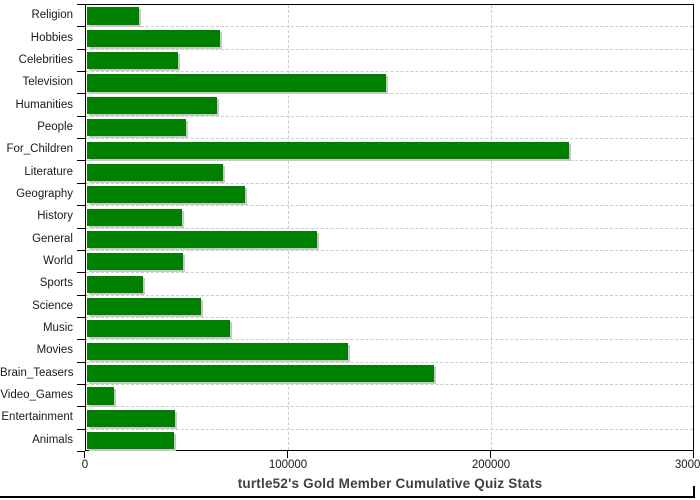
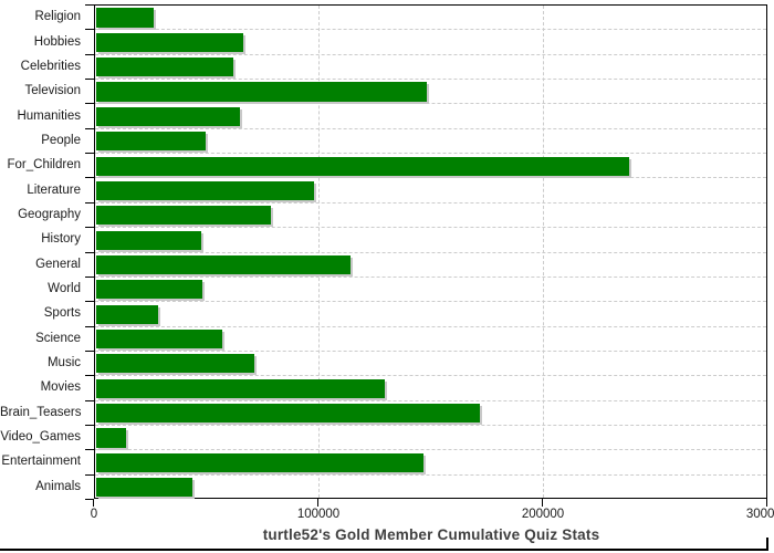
Celebrities: 45000 -> 61000
Literature: 67000 -> 97000
Entertainment: 43000 -> 146000
